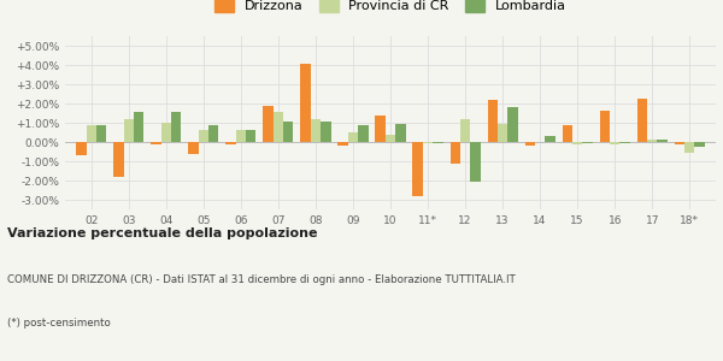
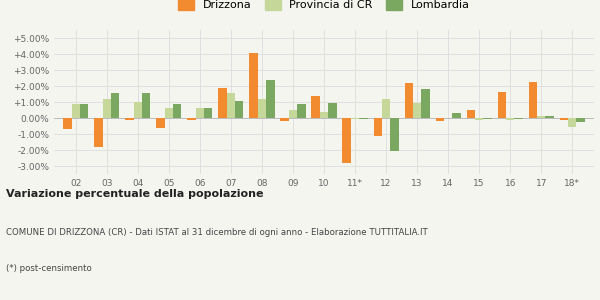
Lombardia/08: 1.1% -> 2.4%
Drizzona/15: 0.9% -> 0.5%
